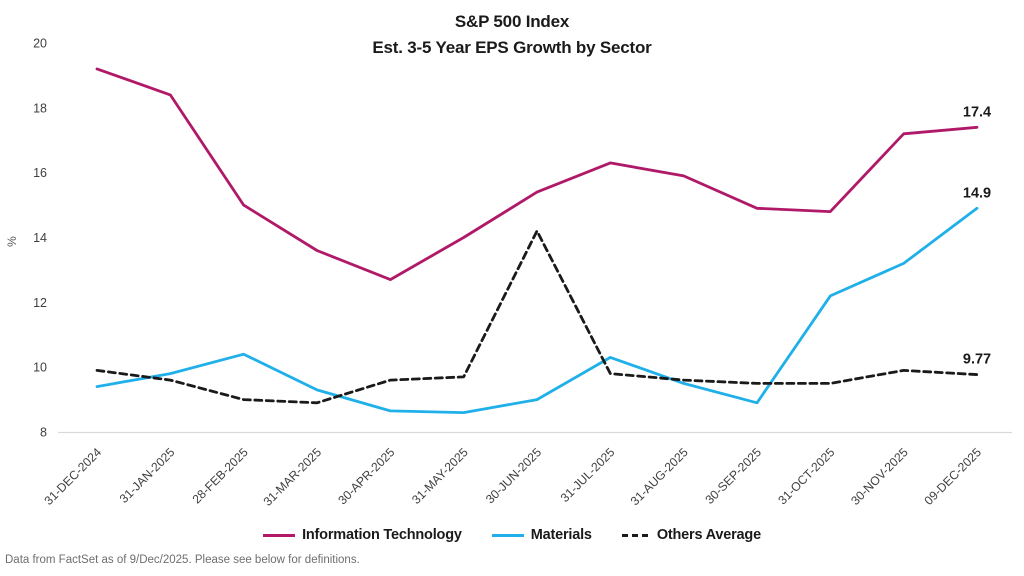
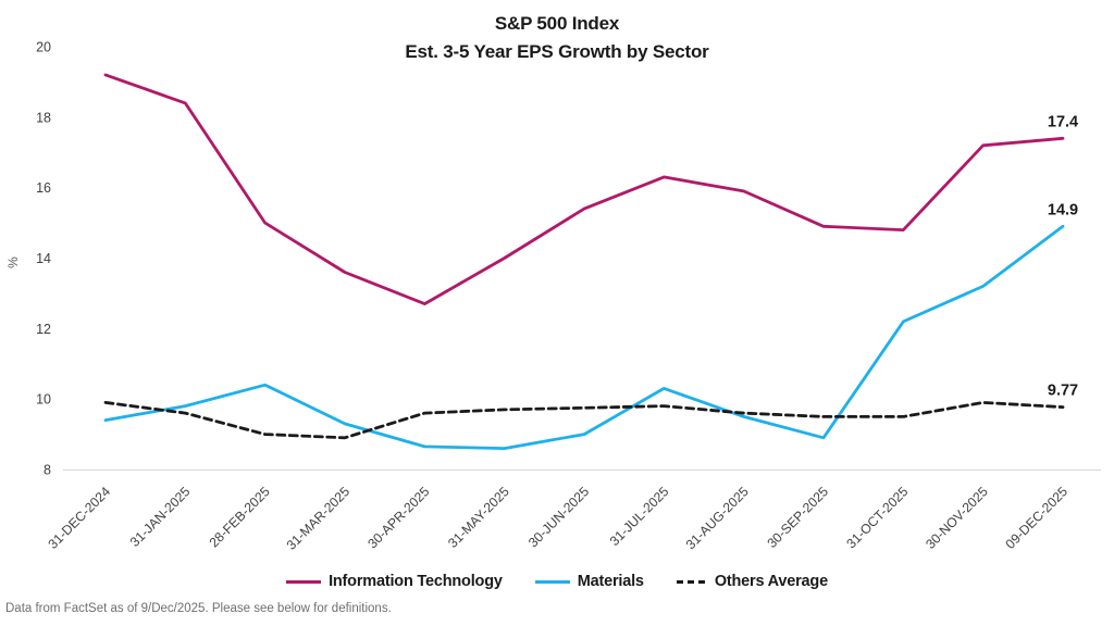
Others Average/30-JUN-2025: 14.2 -> 9.8
